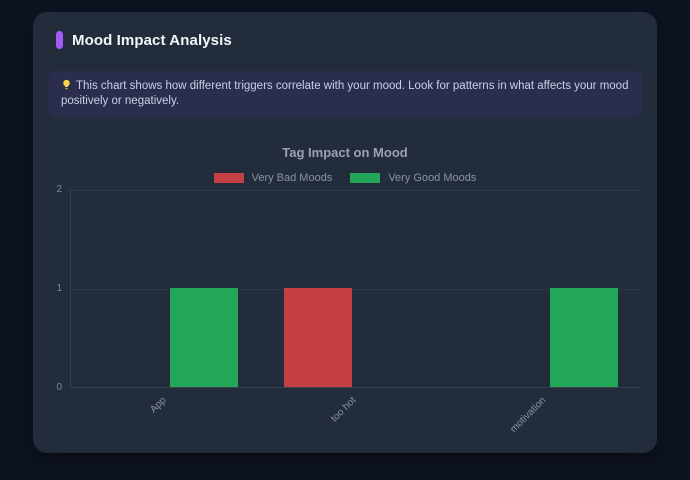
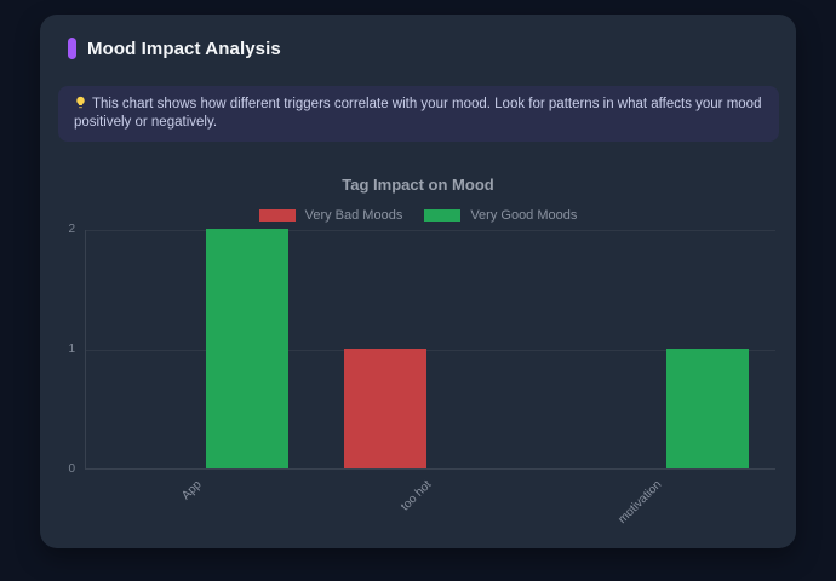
Very Good Moods/App: 1 -> 2
